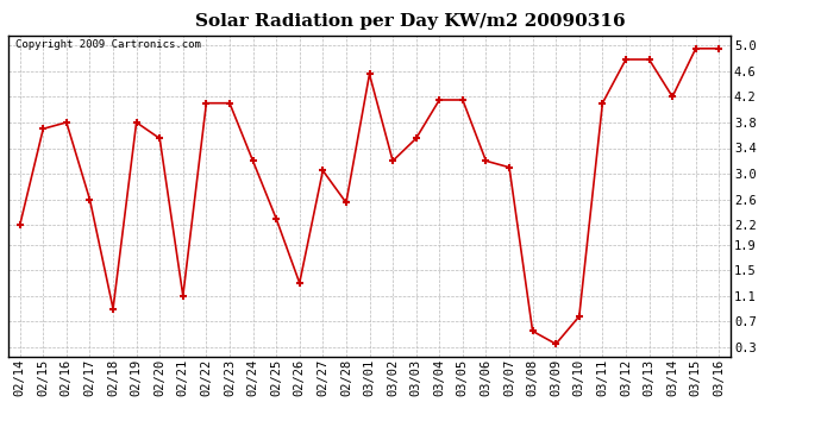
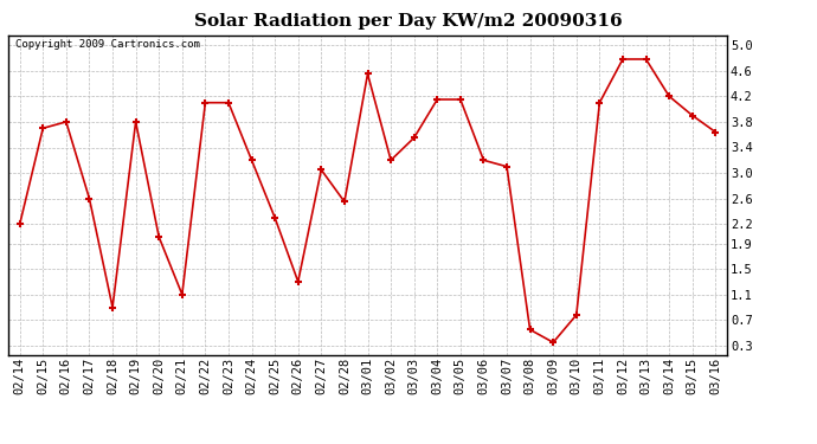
02/20: 3.55 -> 2.00
03/15: 4.95 -> 3.90
03/16: 4.95 -> 3.64
